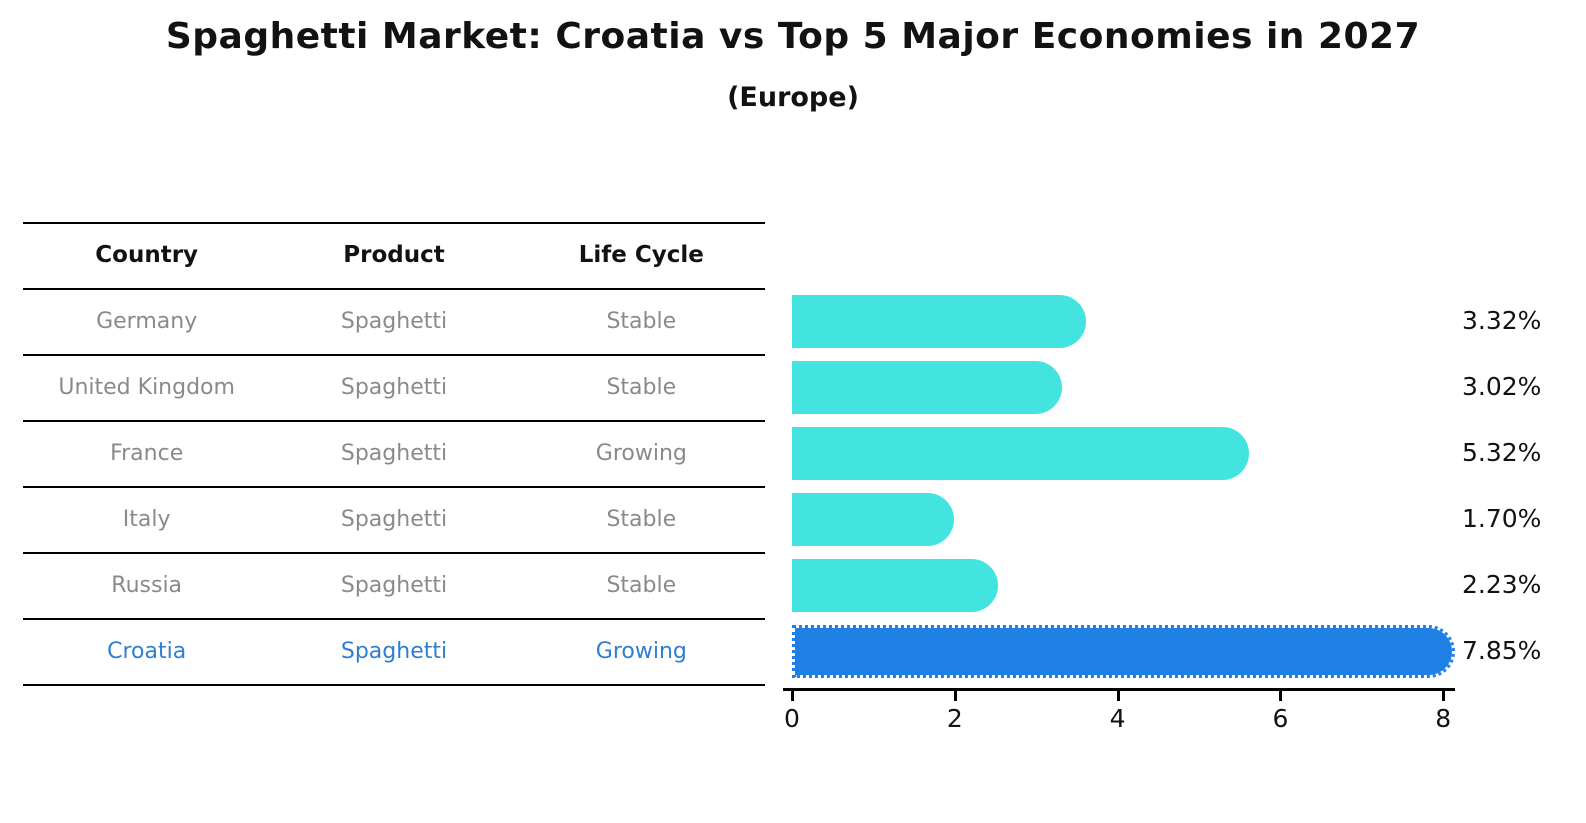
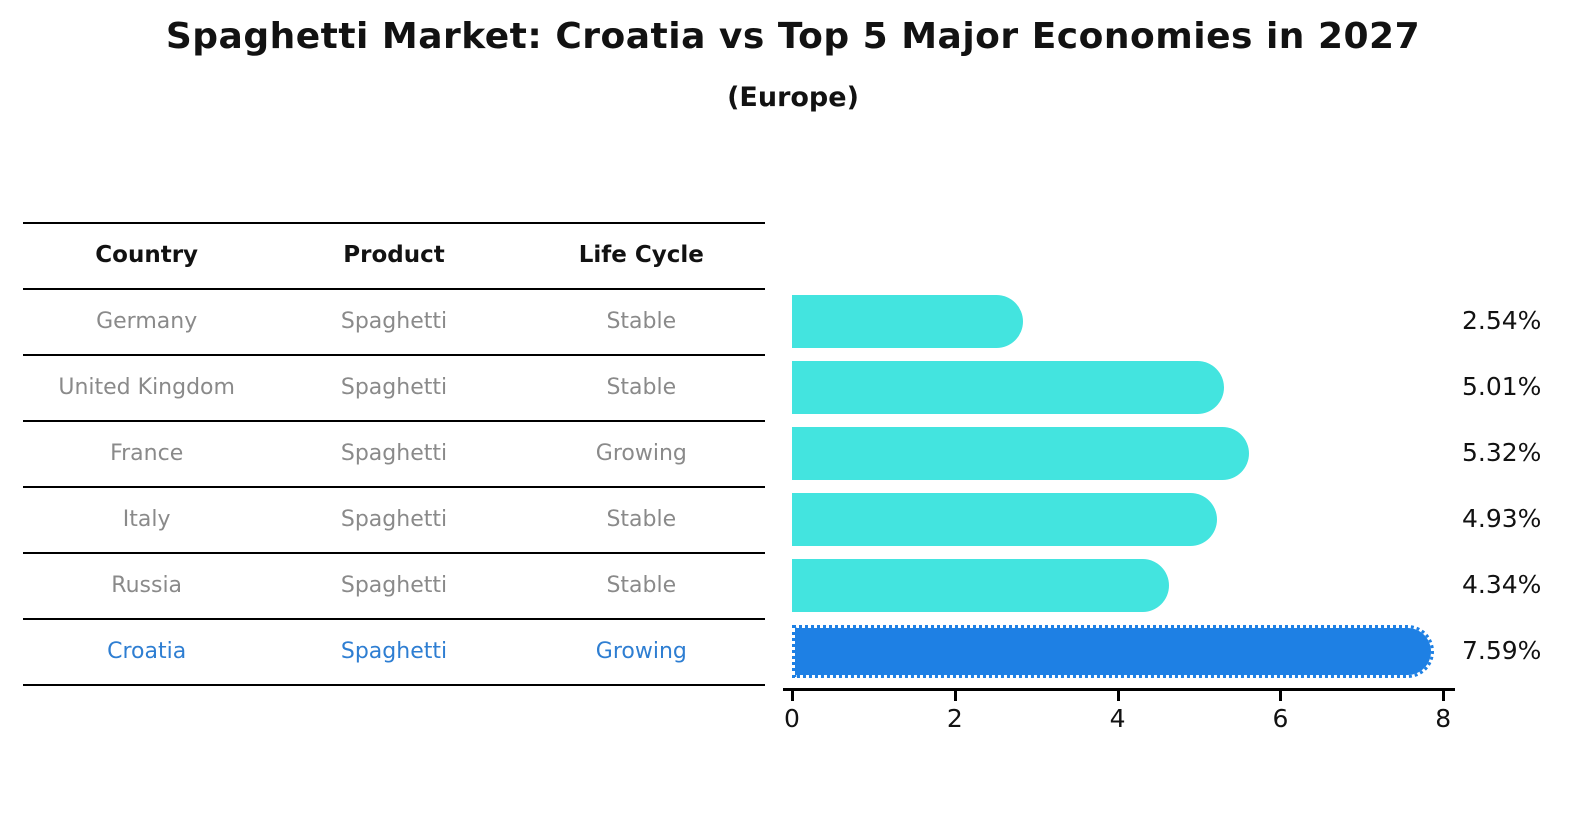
Germany: 3.32% -> 2.54%
United Kingdom: 3.02% -> 5.01%
Italy: 1.70% -> 4.93%
Russia: 2.23% -> 4.34%
Croatia: 7.85% -> 7.59%
